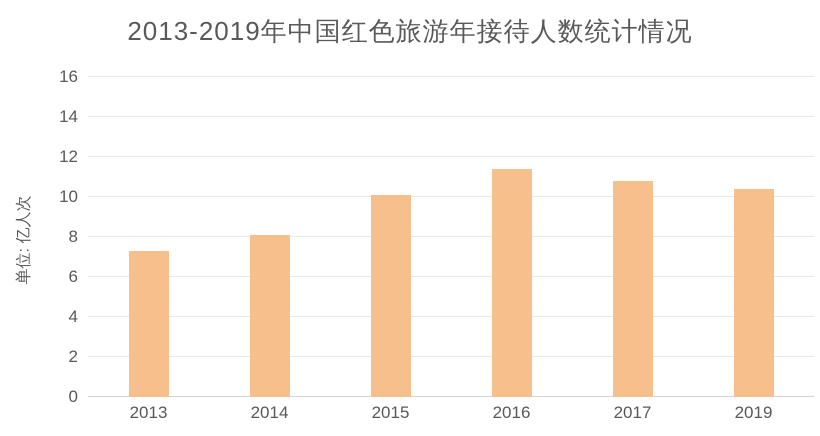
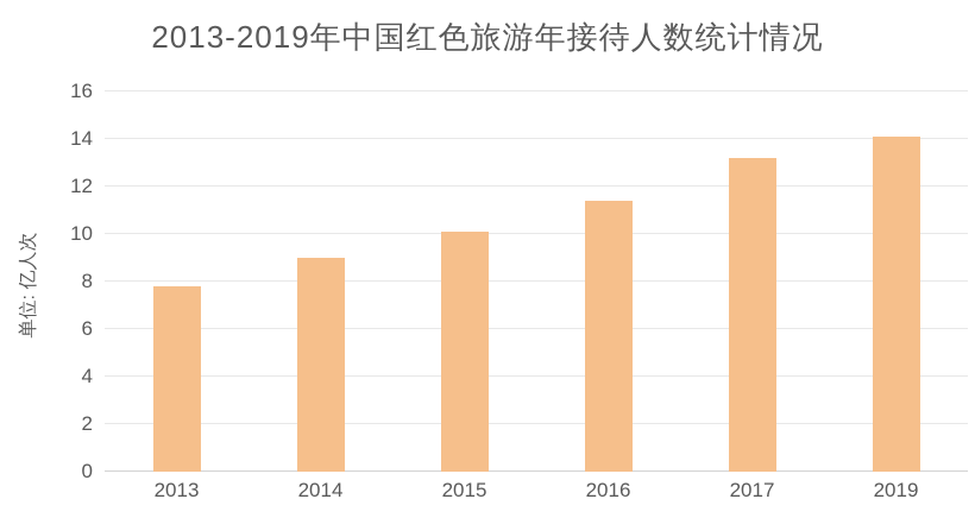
2013: 7.3 -> 7.8
2014: 8.1 -> 9.0
2017: 10.8 -> 13.2
2019: 10.4 -> 14.1
